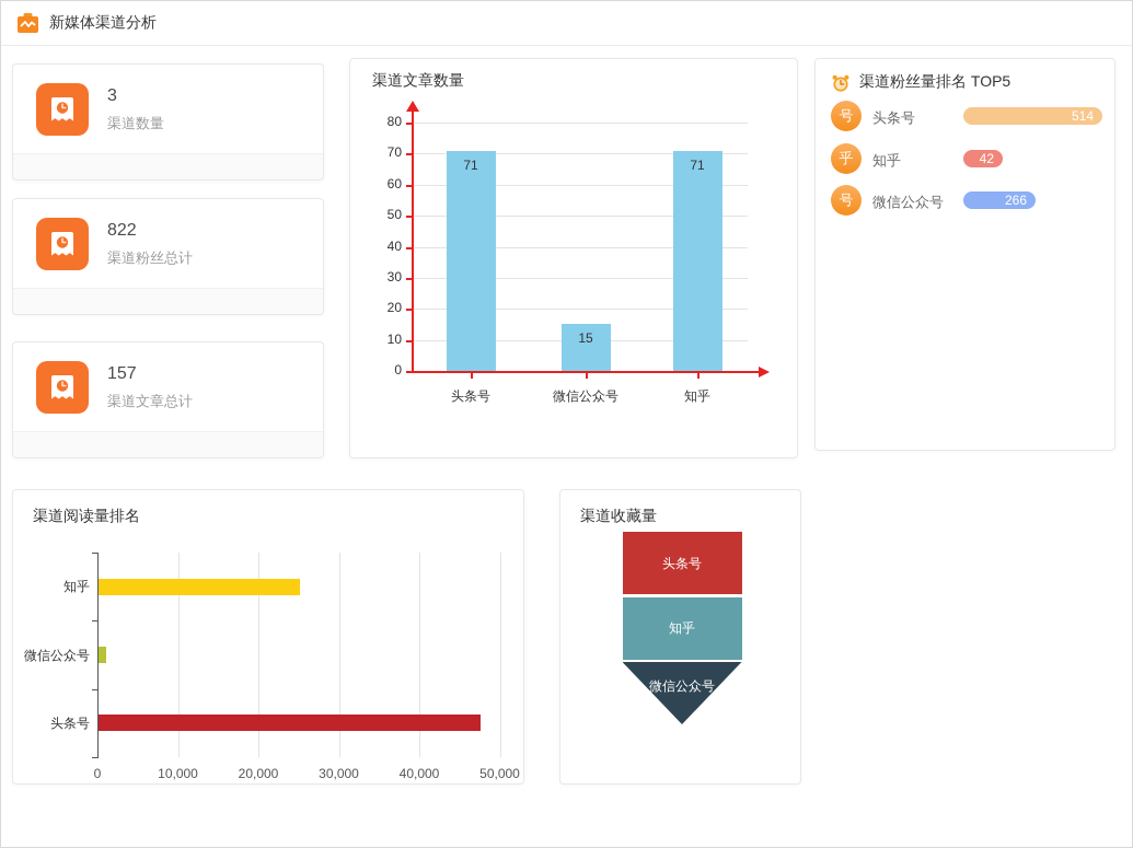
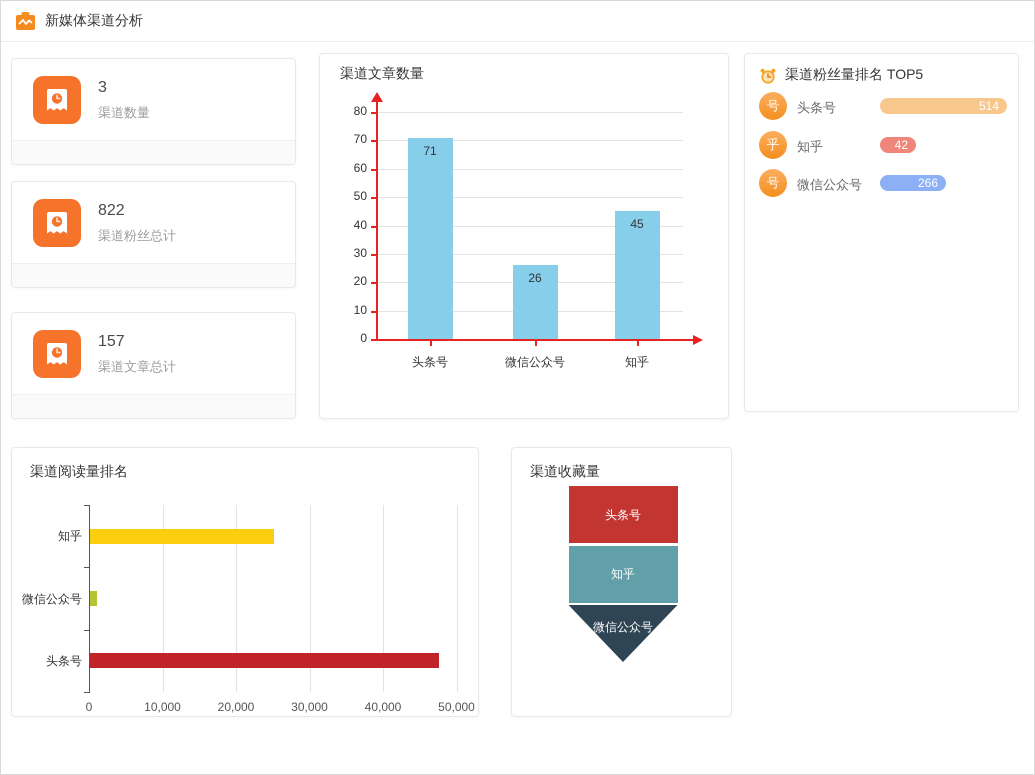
渠道文章数量/微信公众号: 15 -> 26
渠道文章数量/知乎: 71 -> 45
